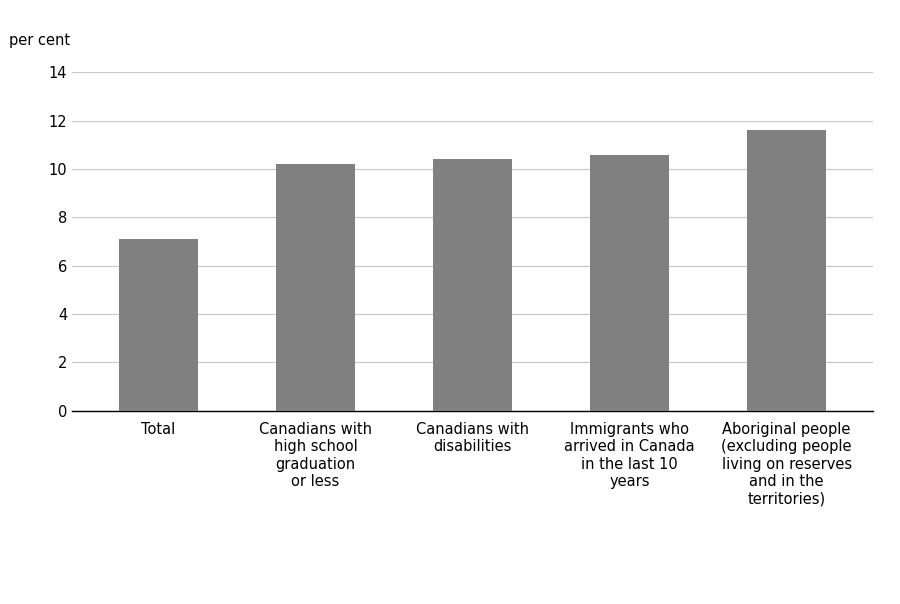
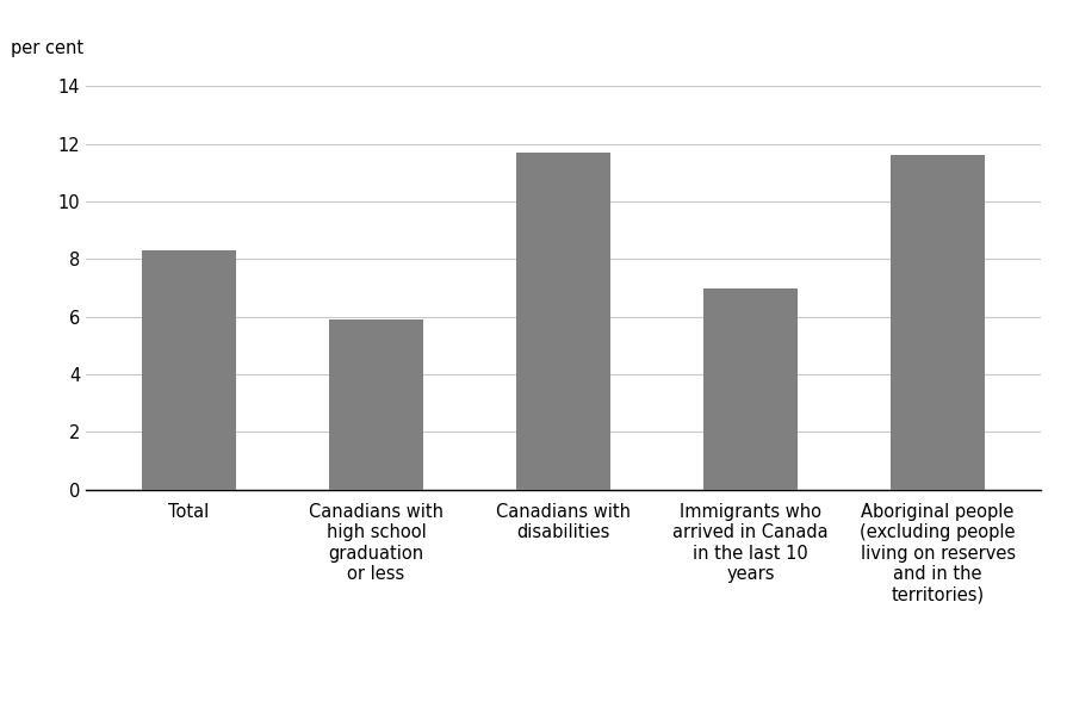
Total: 7.1 -> 8.3
Canadians with high school graduation or less: 10.2 -> 5.9
Canadians with disabilities: 10.4 -> 11.7
Immigrants who arrived in Canada in the last 10 years: 10.6 -> 7.0
